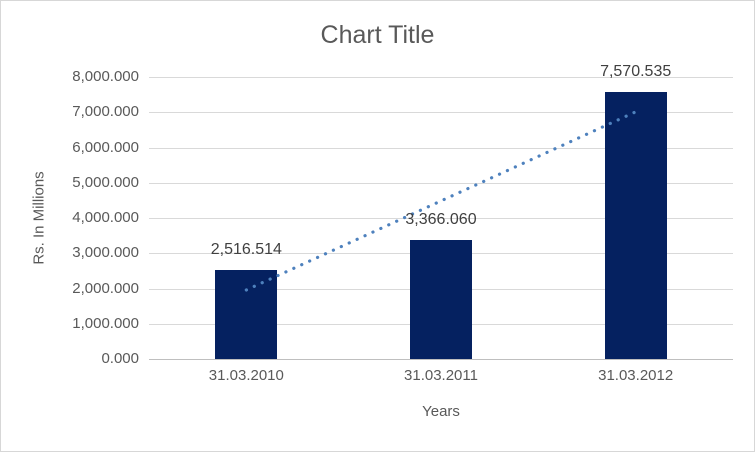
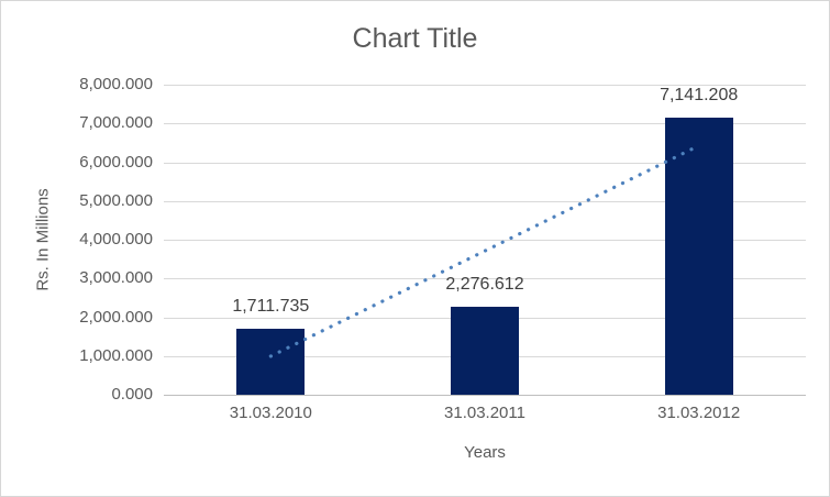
31.03.2010: 2,516.514 -> 1,711.735
31.03.2011: 3,366.060 -> 2,276.612
31.03.2012: 7,570.535 -> 7,141.208
